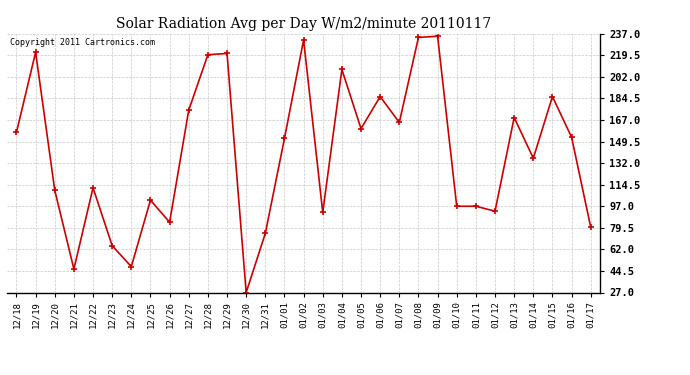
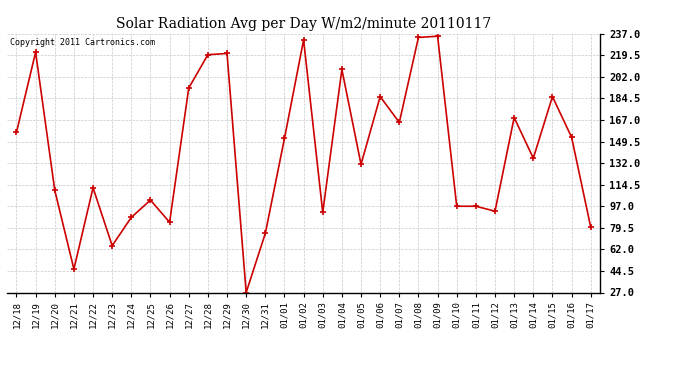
12/24: 48 -> 88
12/27: 175 -> 193
01/05: 160 -> 131
